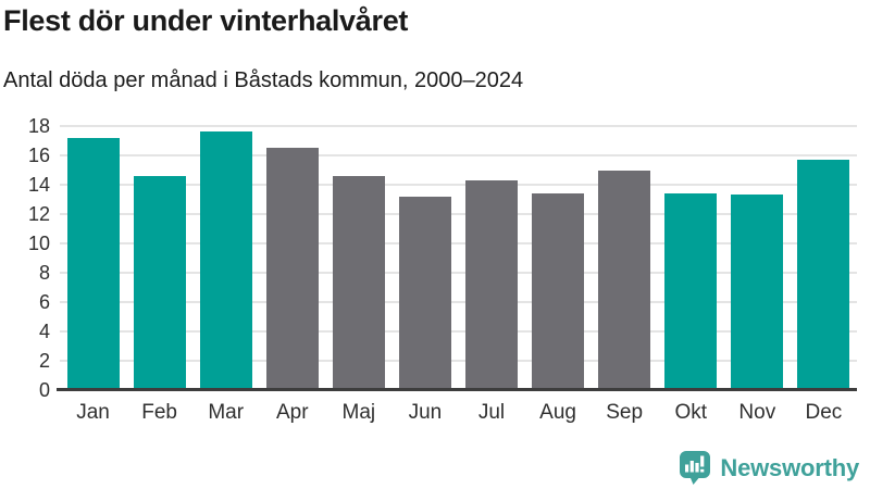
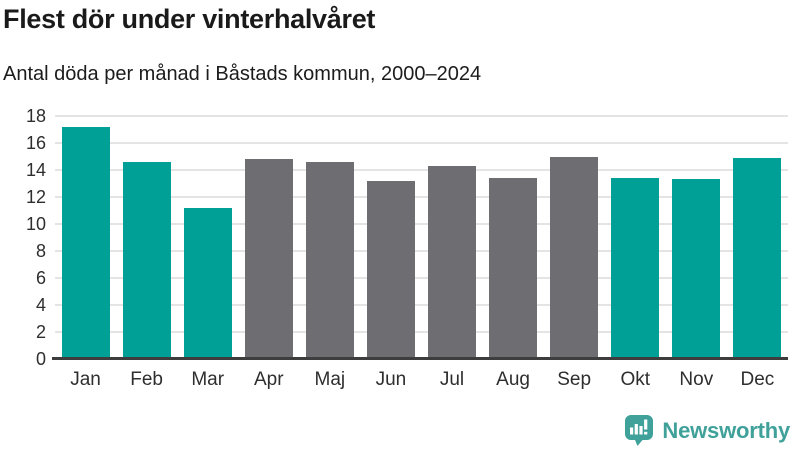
Mar: 17.6 -> 11.2
Apr: 16.5 -> 14.8
Dec: 15.7 -> 14.9
